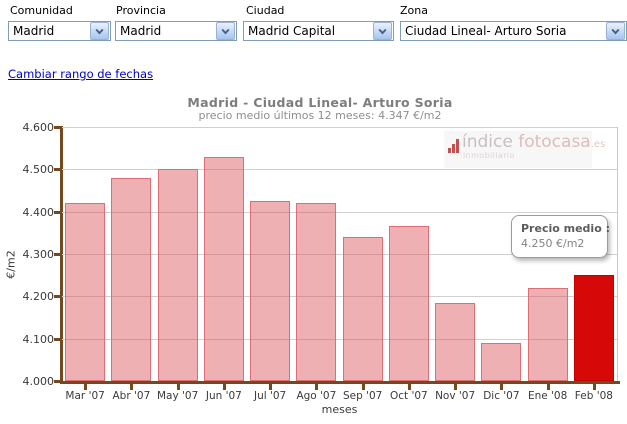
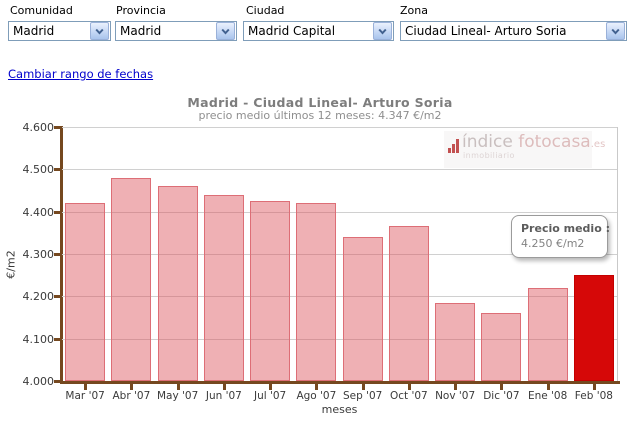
May '07: 4500 -> 4460
Jun '07: 4530 -> 4440
Dic '07: 4090 -> 4160
